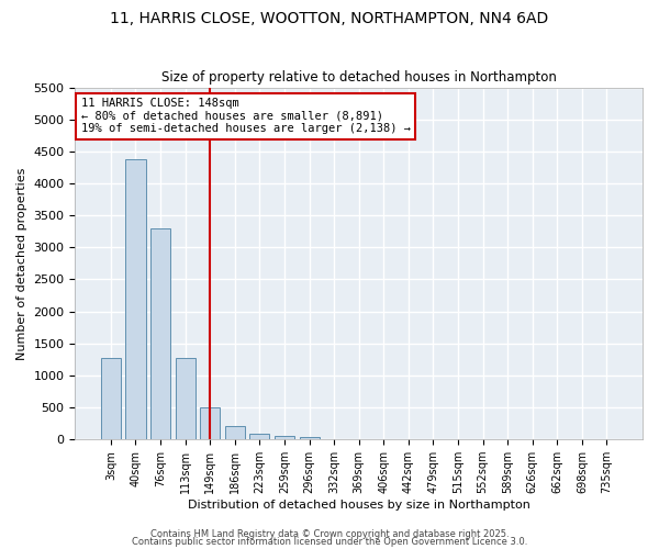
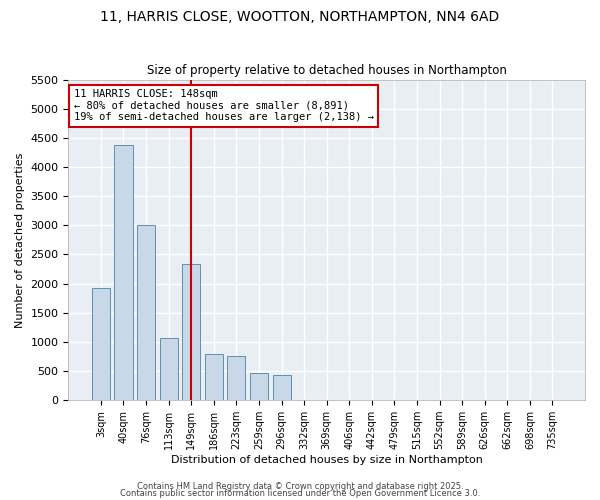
3sqm: 1270 -> 1920
76sqm: 3300 -> 3000
113sqm: 1280 -> 1060
149sqm: 500 -> 2340
186sqm: 220 -> 800
223sqm: 90 -> 760
259sqm: 60 -> 460
296sqm: 40 -> 440
